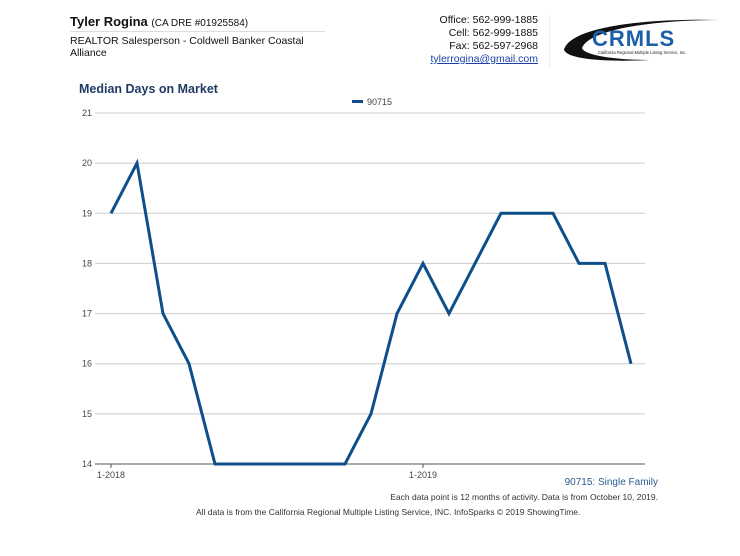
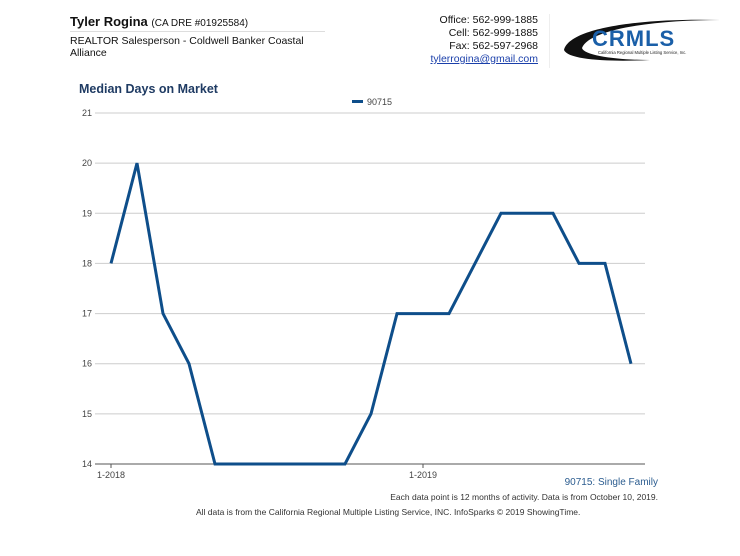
1-2018: 19 -> 18
1-2019: 18 -> 17
